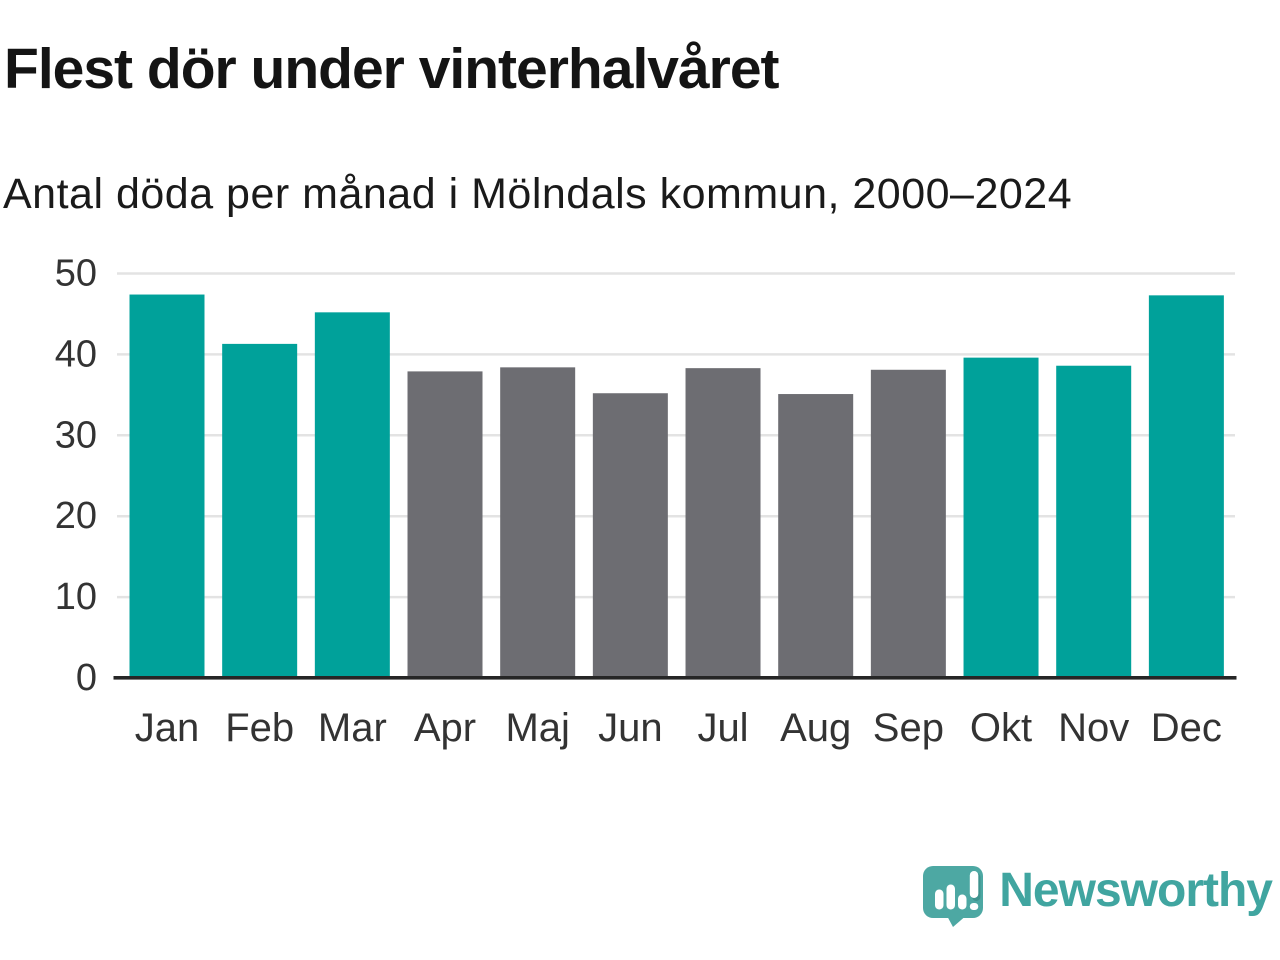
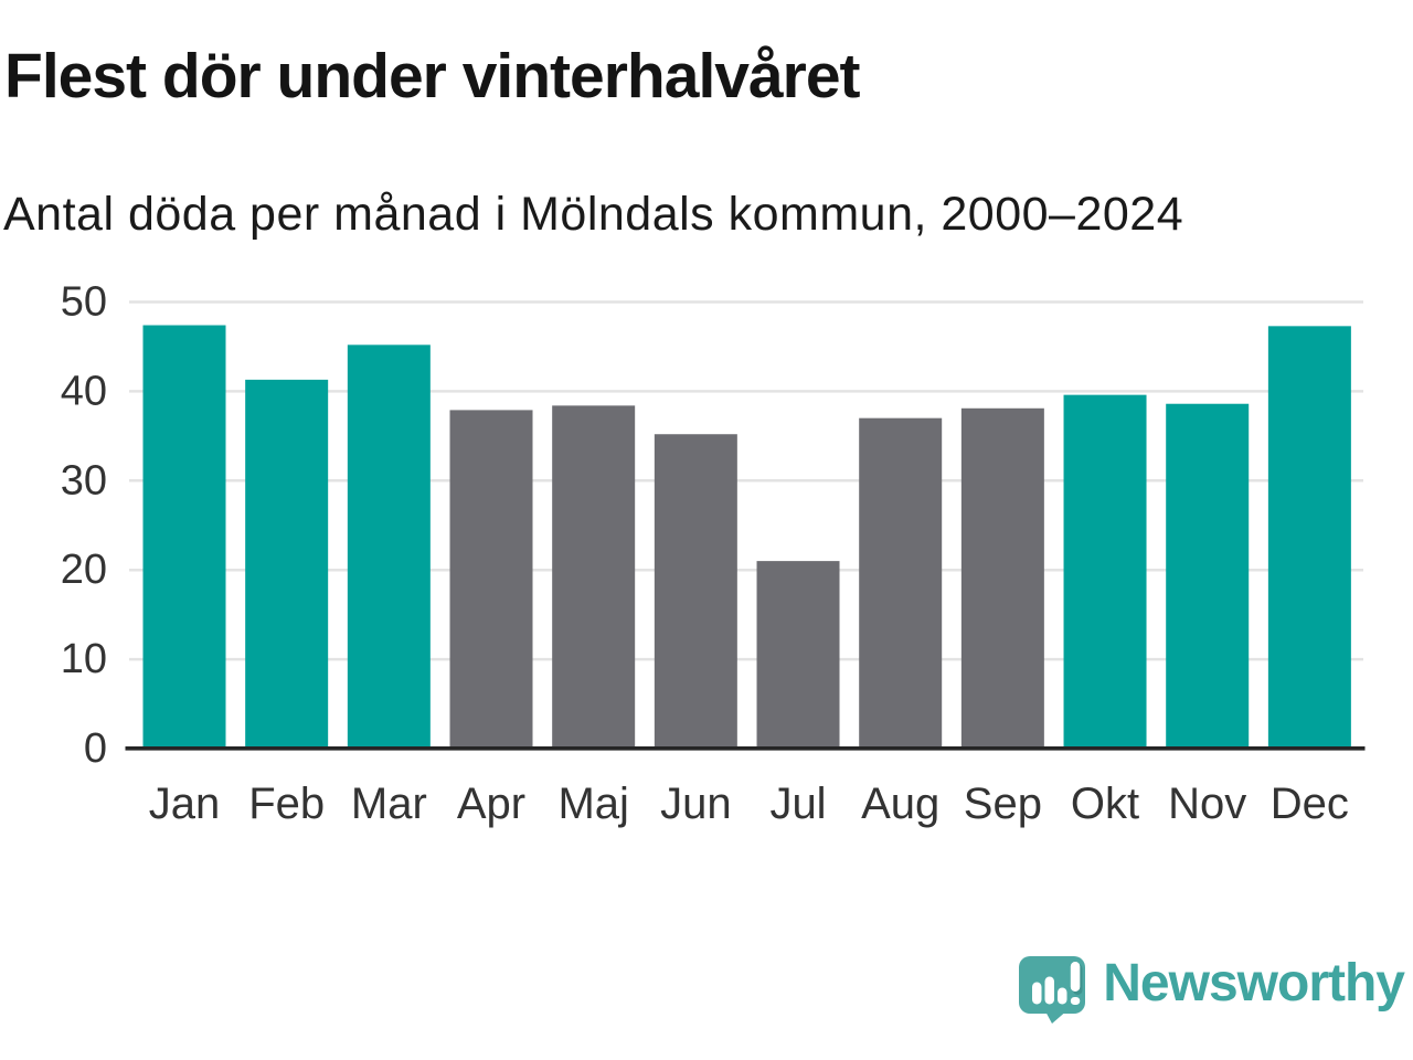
Jul: 38 -> 21
Aug: 35 -> 37
